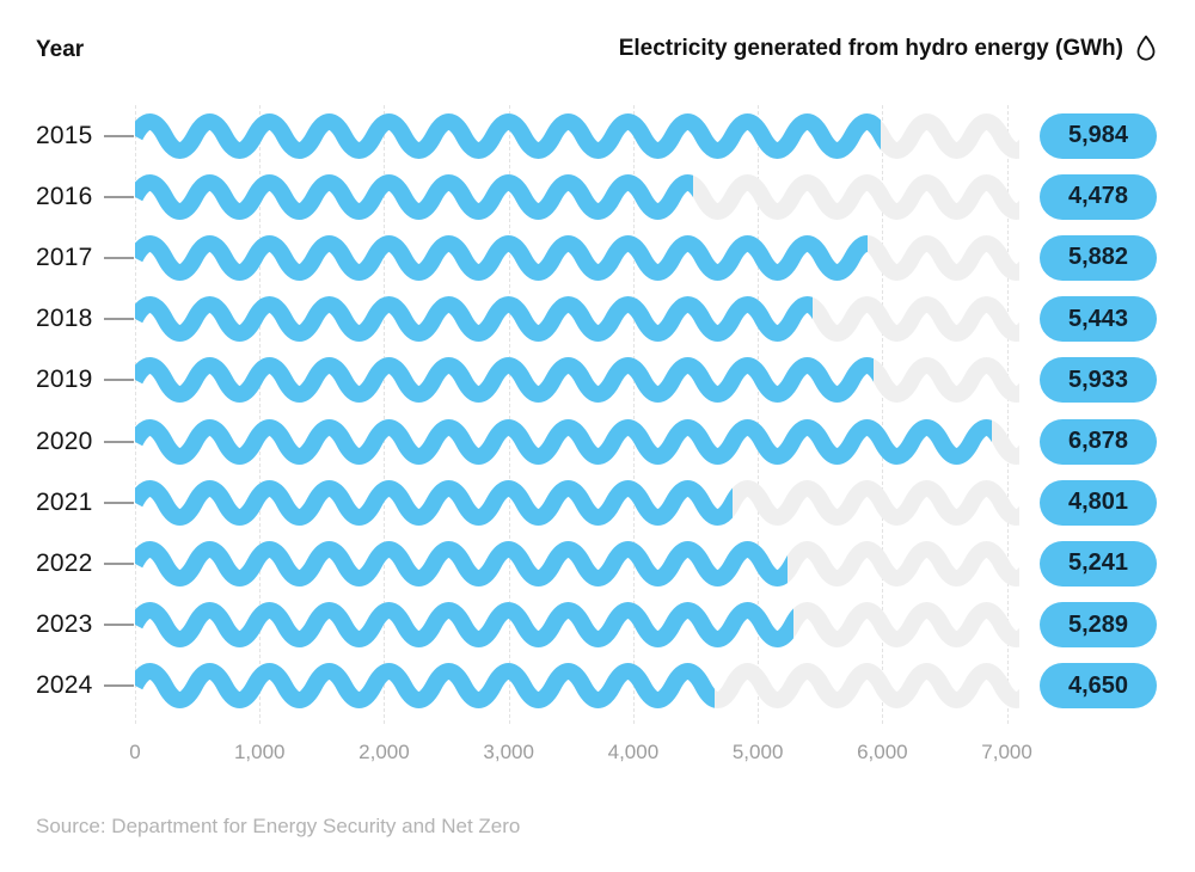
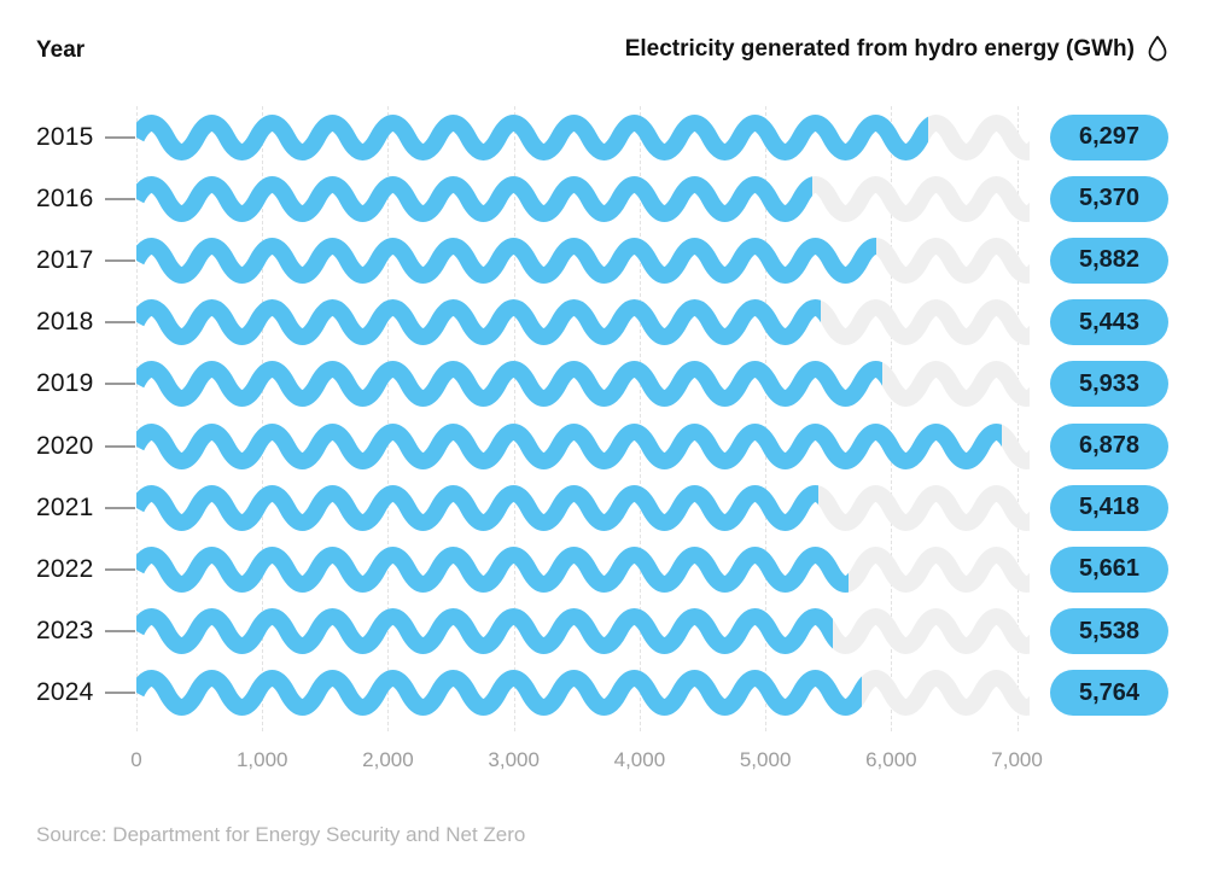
2015: 5,984 -> 6,297
2016: 4,478 -> 5,370
2021: 4,801 -> 5,418
2022: 5,241 -> 5,661
2023: 5,289 -> 5,538
2024: 4,650 -> 5,764
